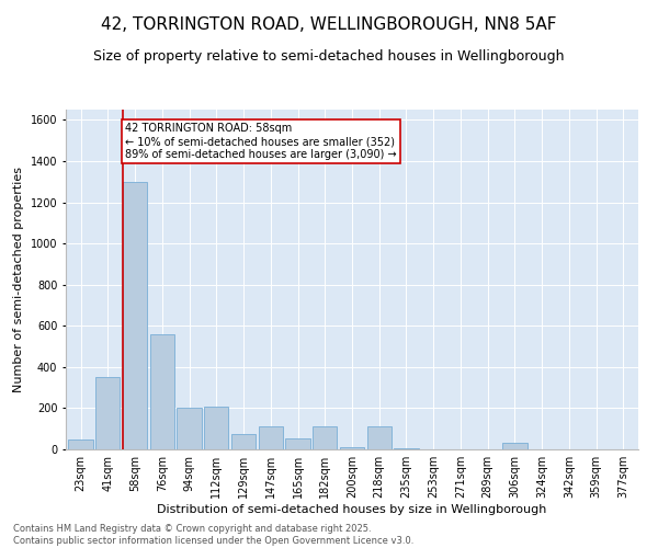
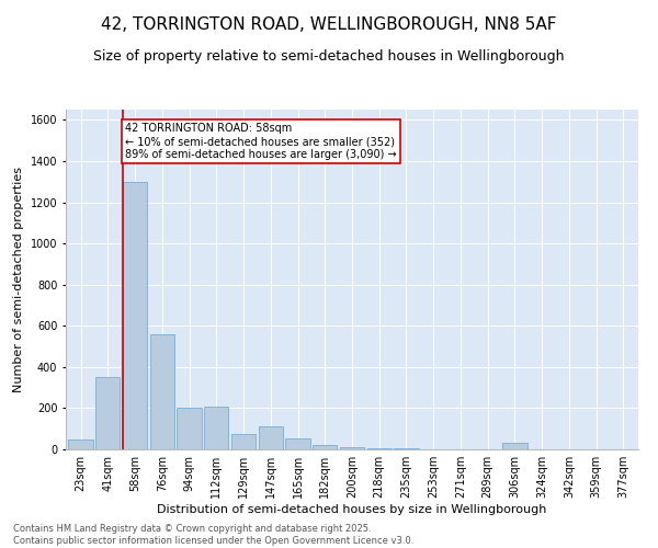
182sqm: 110 -> 20
218sqm: 110 -> 0
